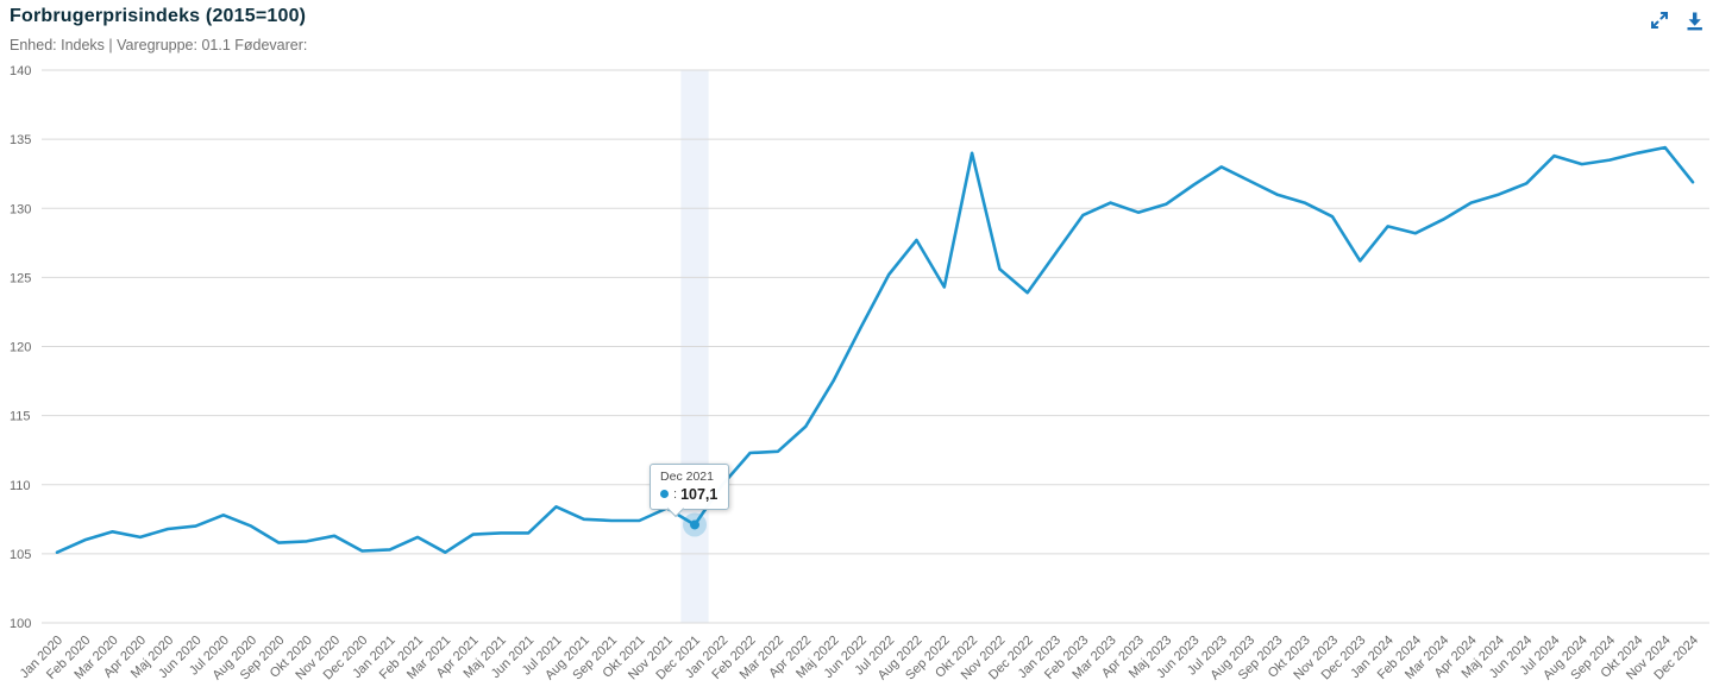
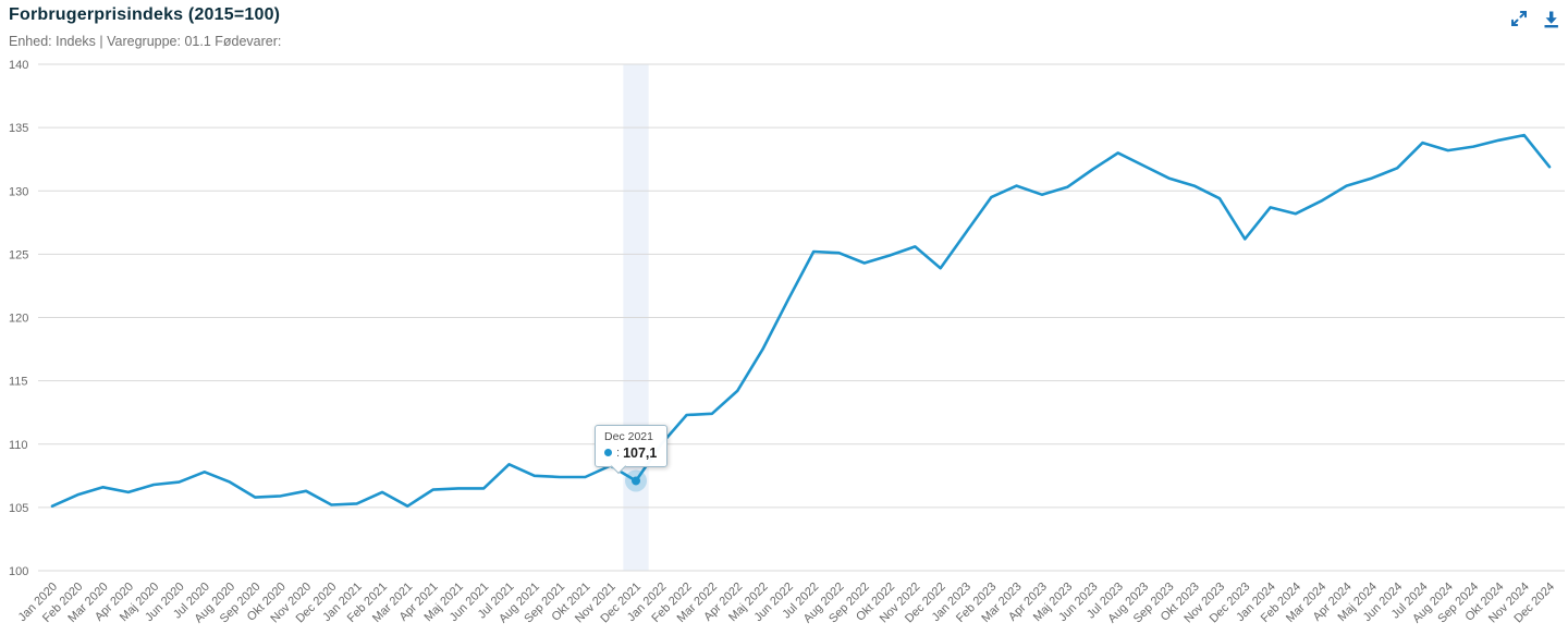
Aug 2022: 127.7 -> 125.1
Okt 2022: 134.0 -> 124.9
